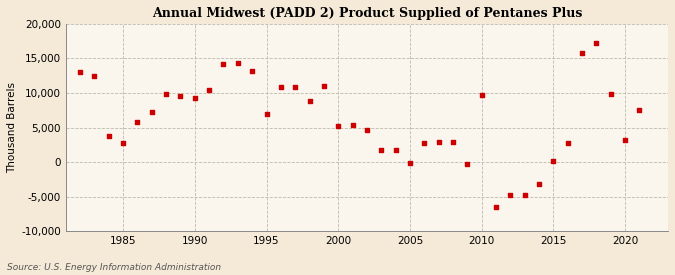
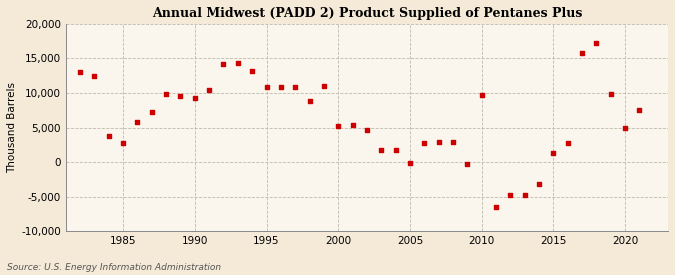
1995: 7,000 -> 10,900
2015: 200 -> 1,300
2020: 3,200 -> 4,900
